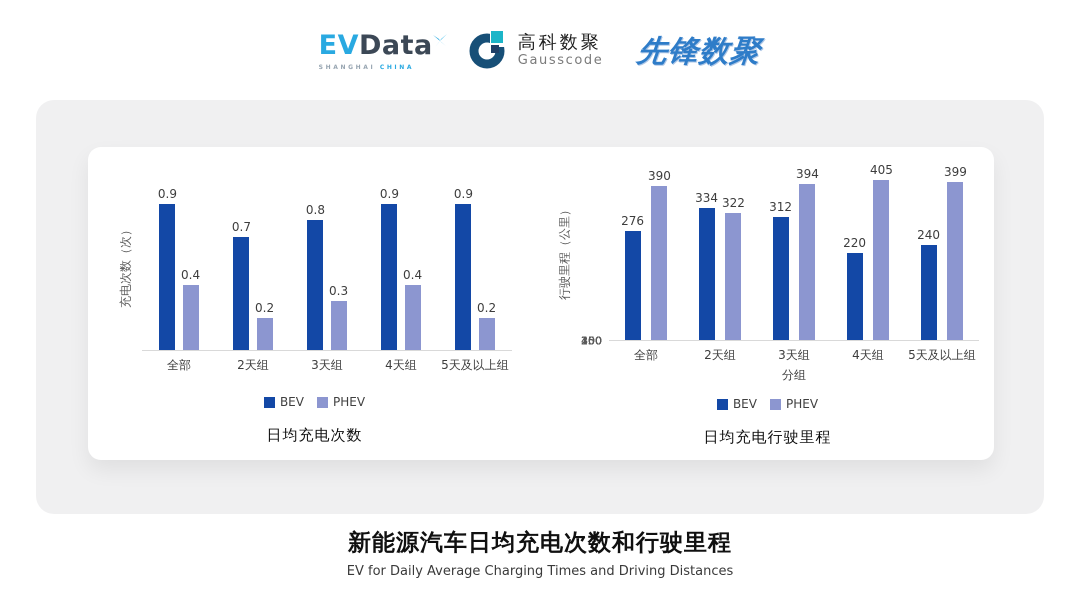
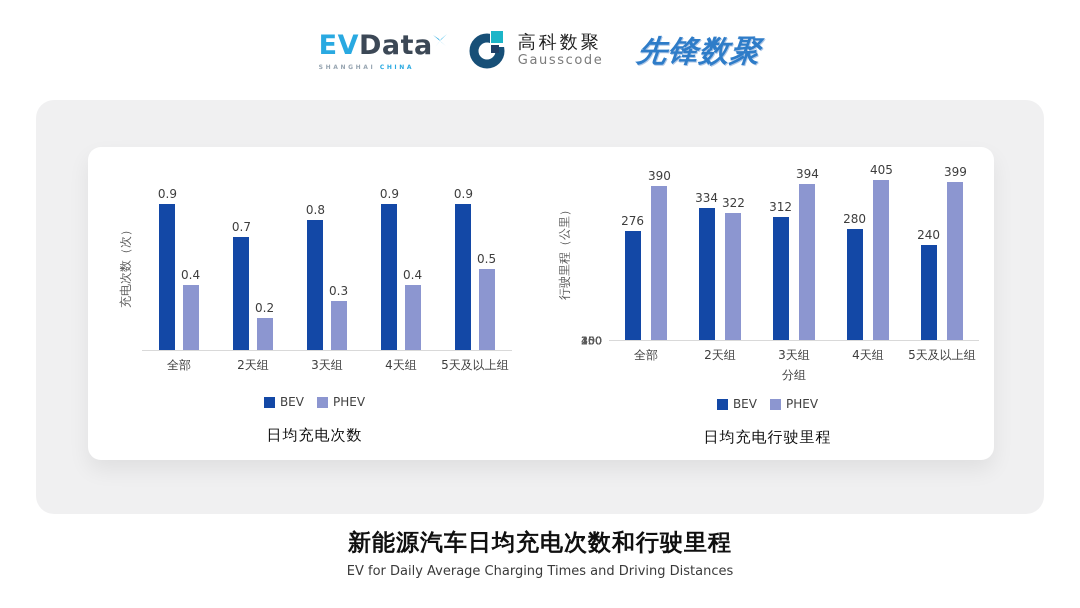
日均充电次数/PHEV/5天及以上组: 0.2 -> 0.5
日均充电行驶里程/BEV/4天组: 220 -> 280
